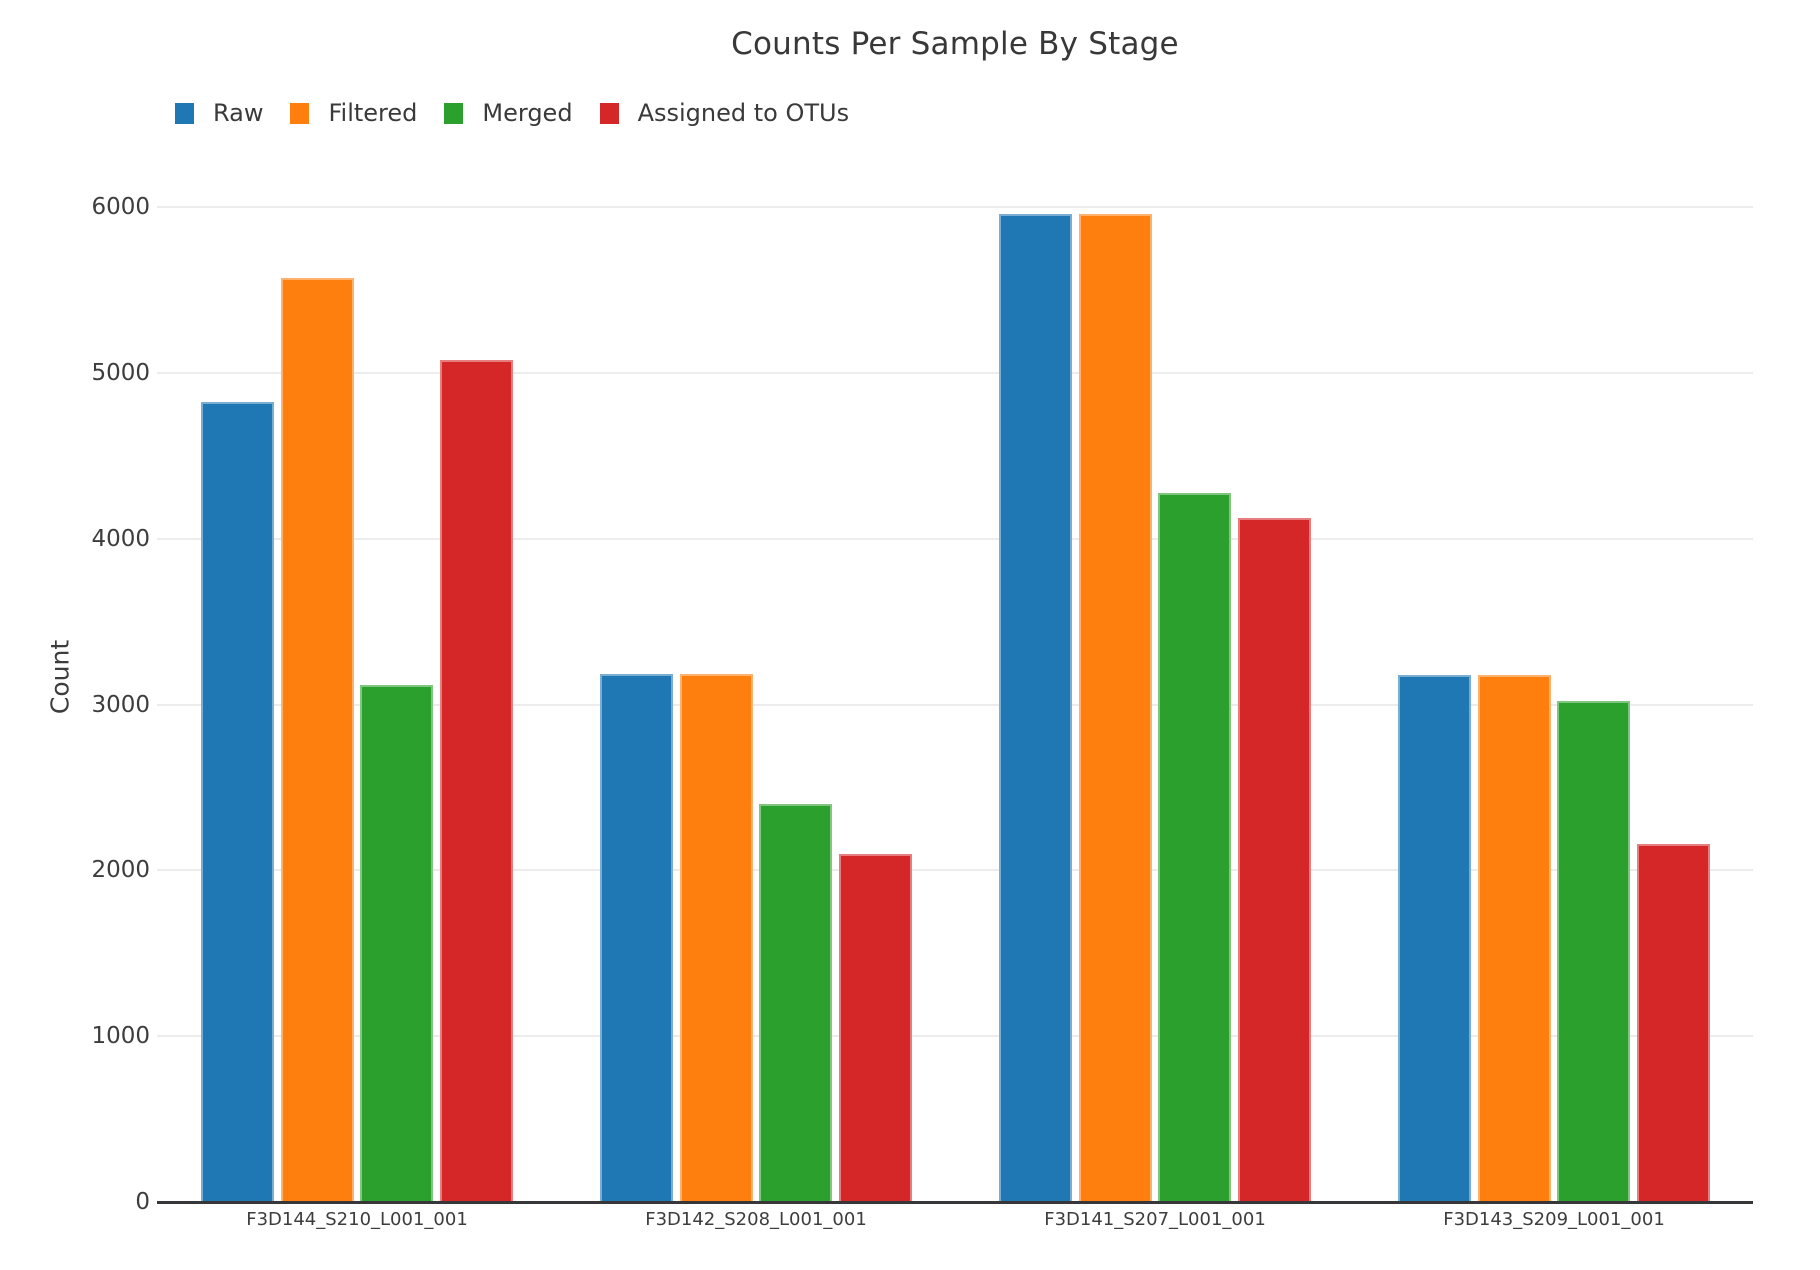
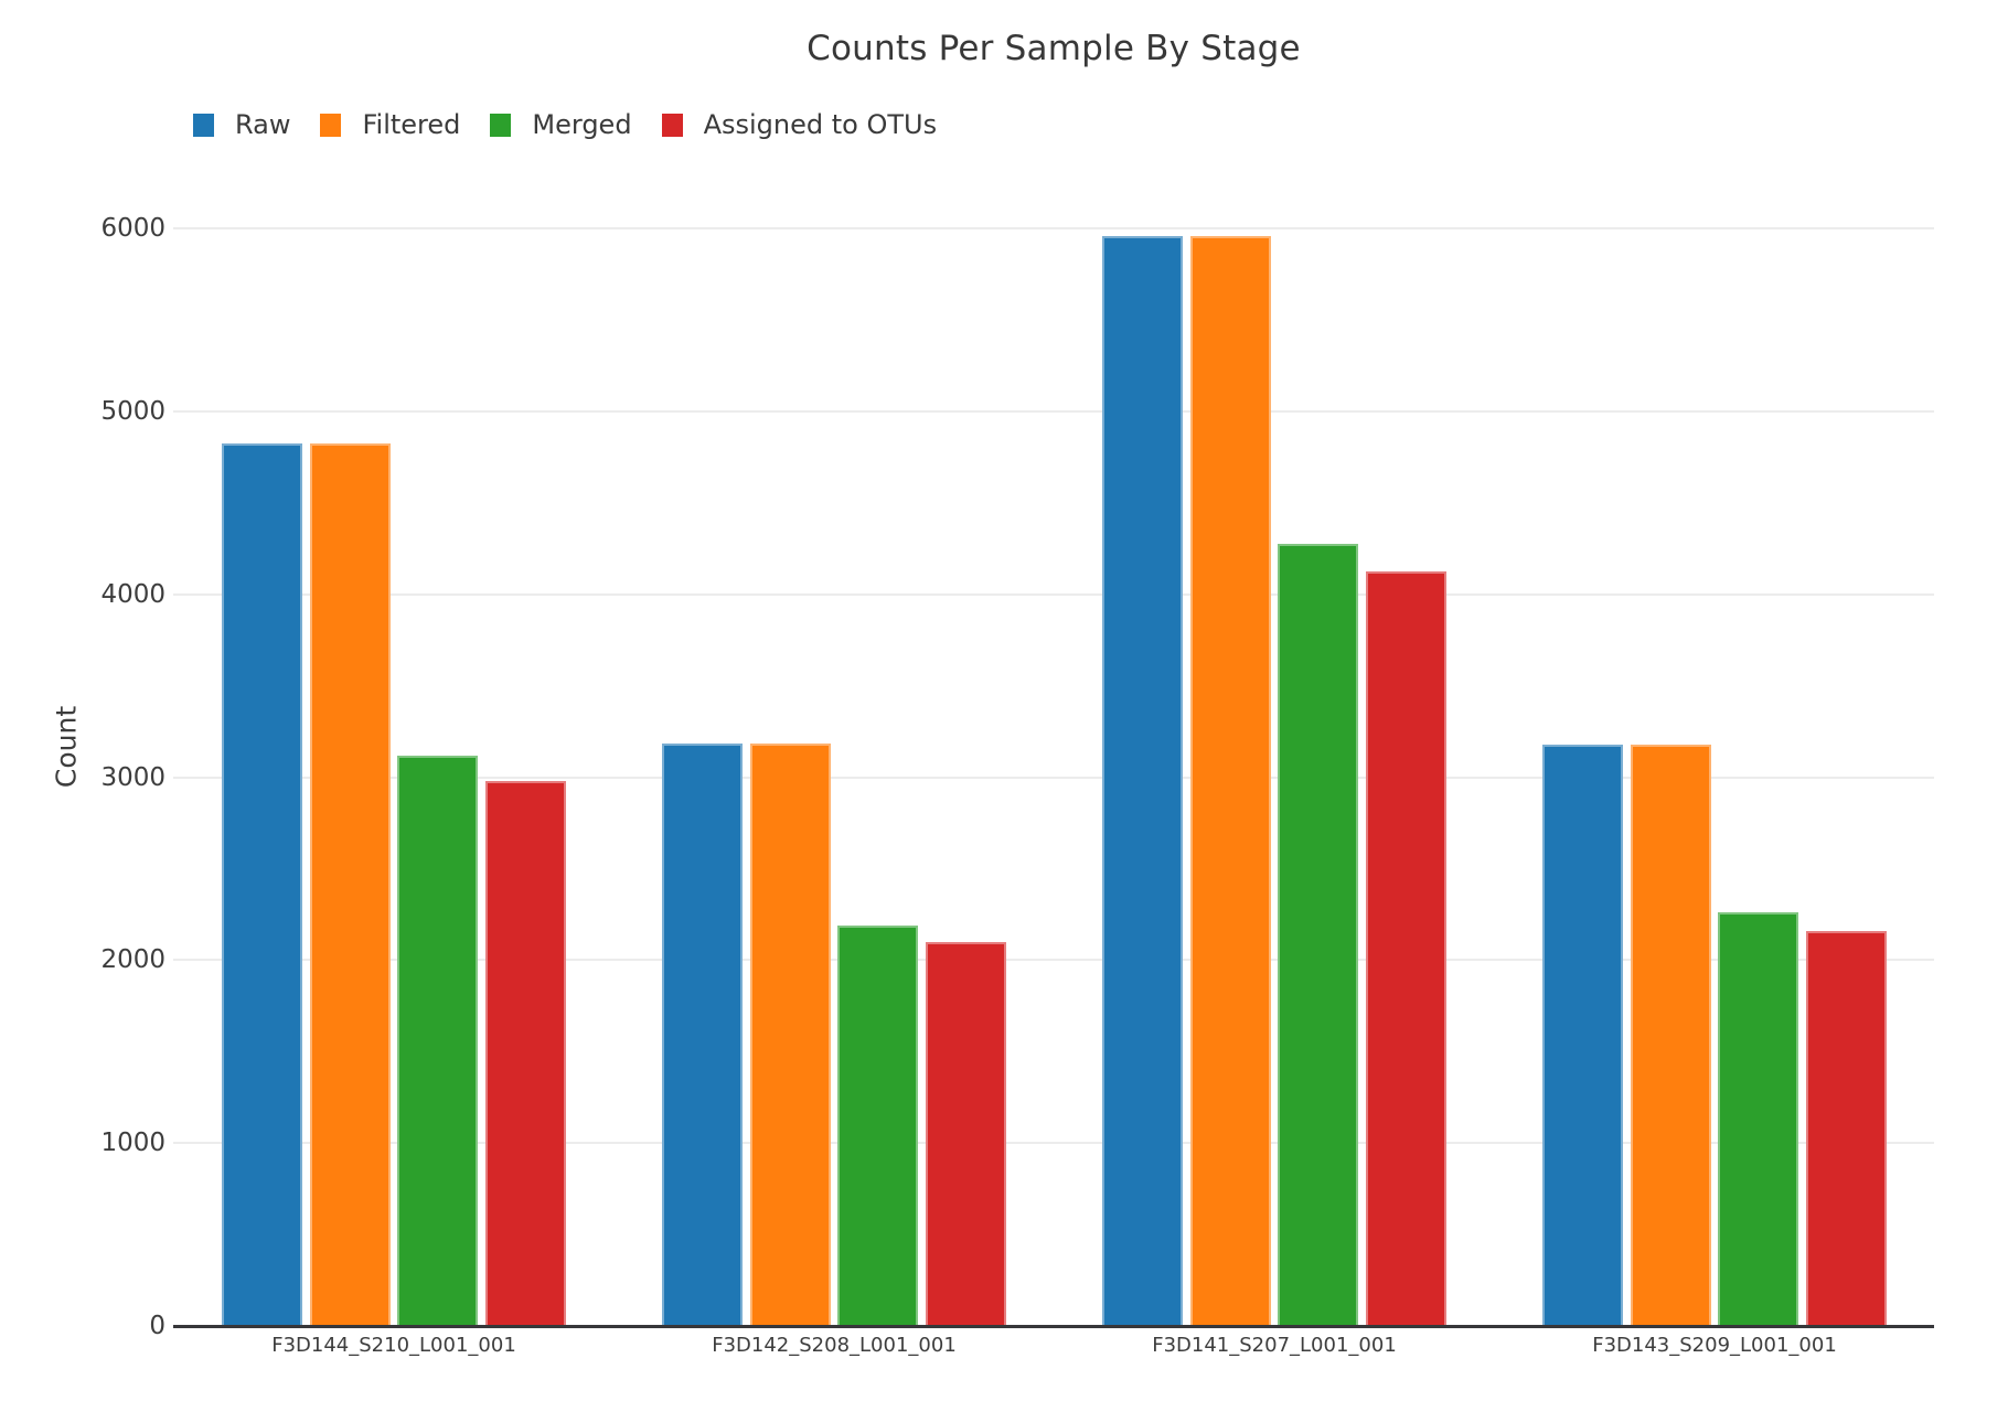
Filtered/F3D144_S210_L001_001: 5570 -> 4830
Assigned to OTUs/F3D144_S210_L001_001: 5080 -> 2980
Merged/F3D142_S208_L001_001: 2400 -> 2190
Merged/F3D143_S209_L001_001: 3020 -> 2260
